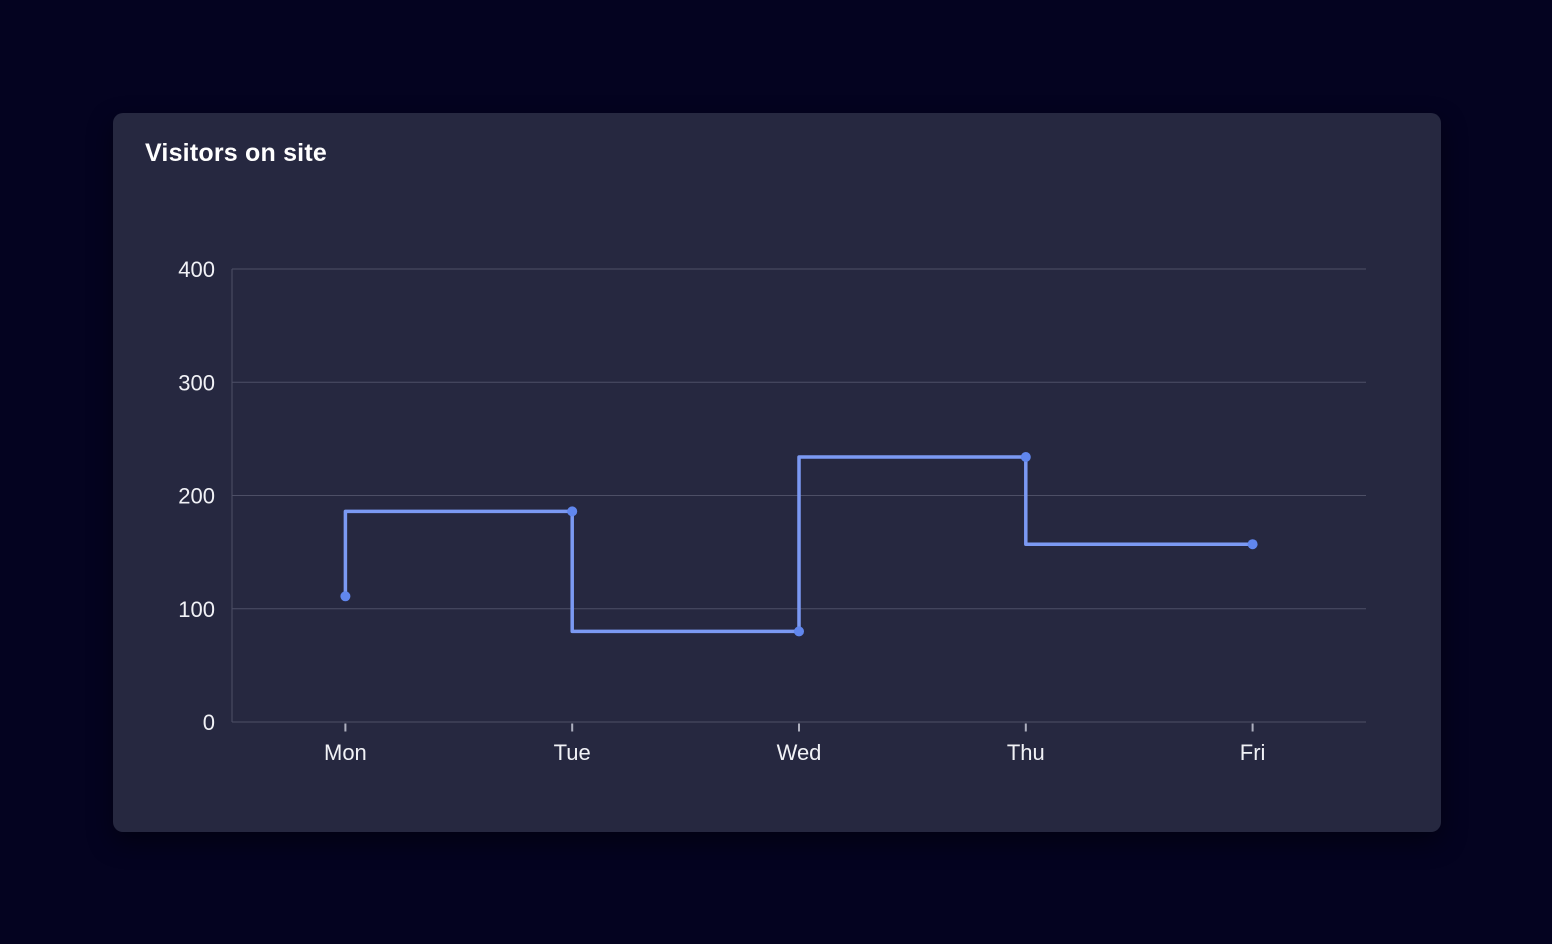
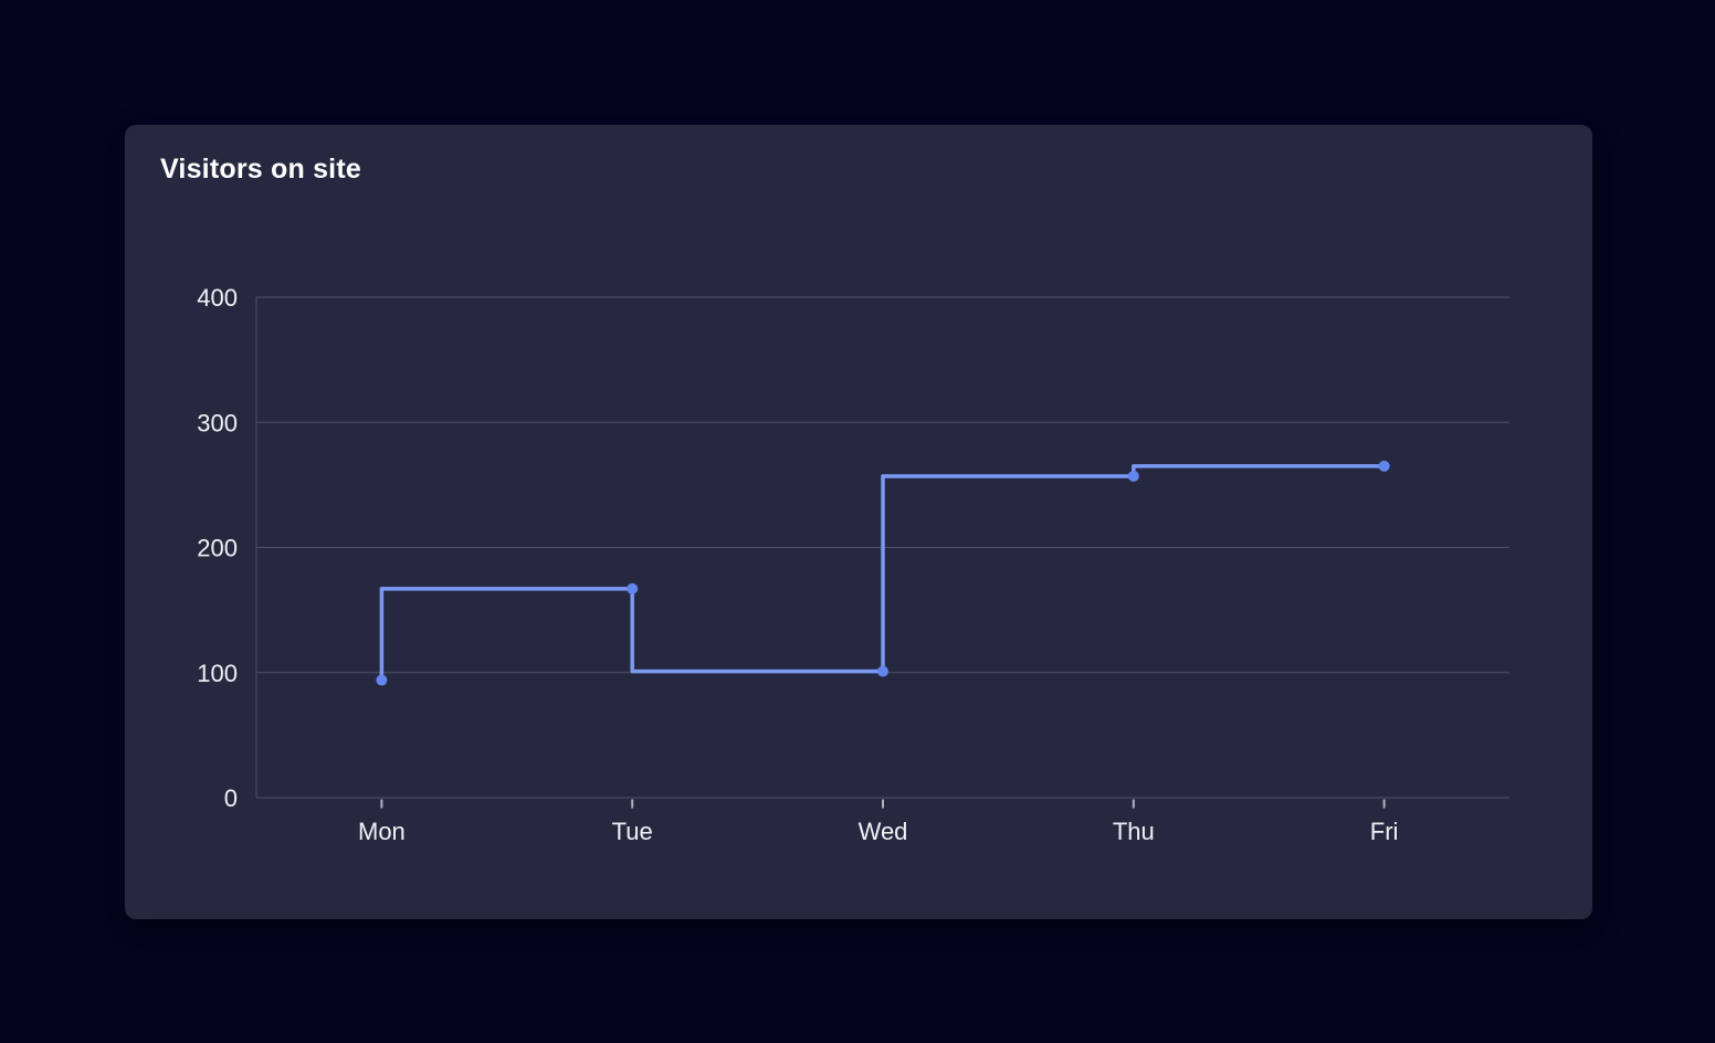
Mon: 111 -> 94
Tue: 186 -> 167
Wed: 80 -> 101
Thu: 234 -> 257
Fri: 157 -> 265
